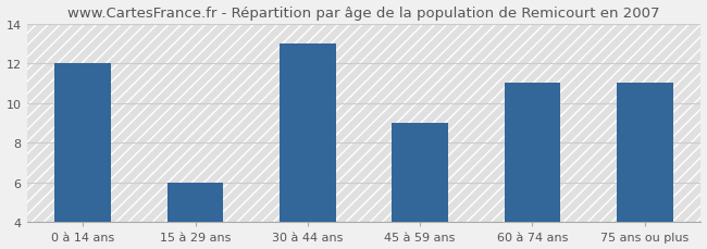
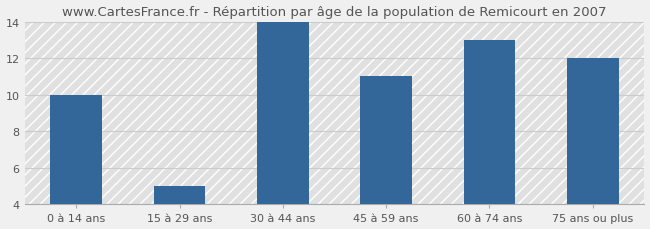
0 à 14 ans: 12 -> 10
15 à 29 ans: 6 -> 5
30 à 44 ans: 13 -> 14
45 à 59 ans: 9 -> 11
60 à 74 ans: 11 -> 13
75 ans ou plus: 11 -> 12
